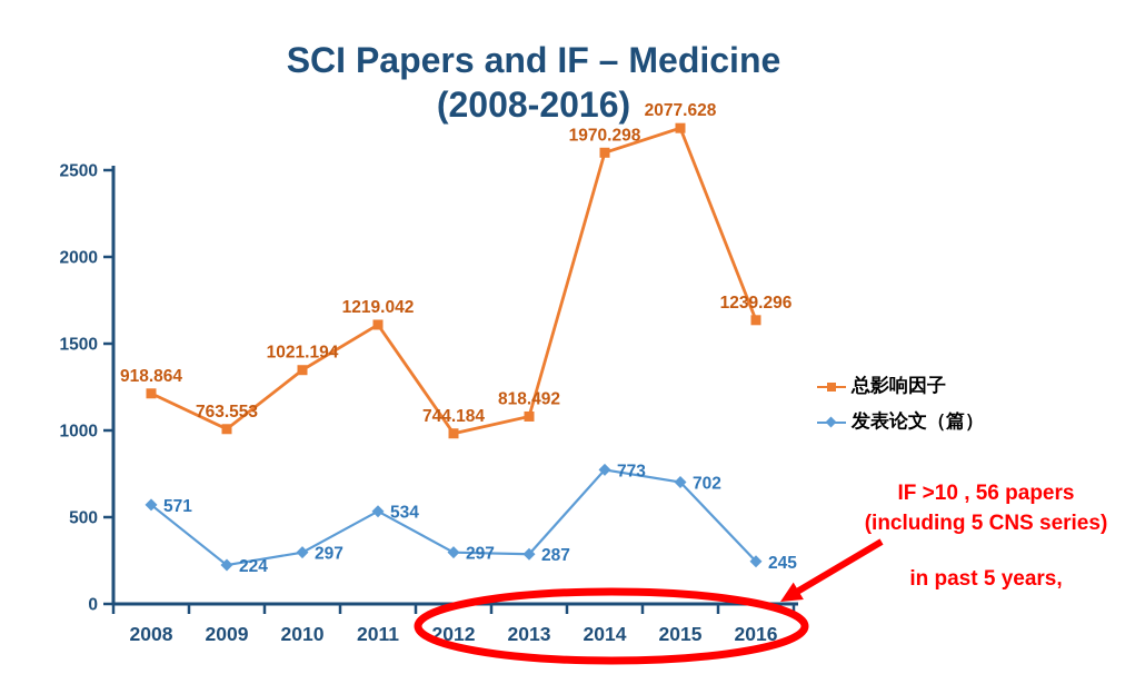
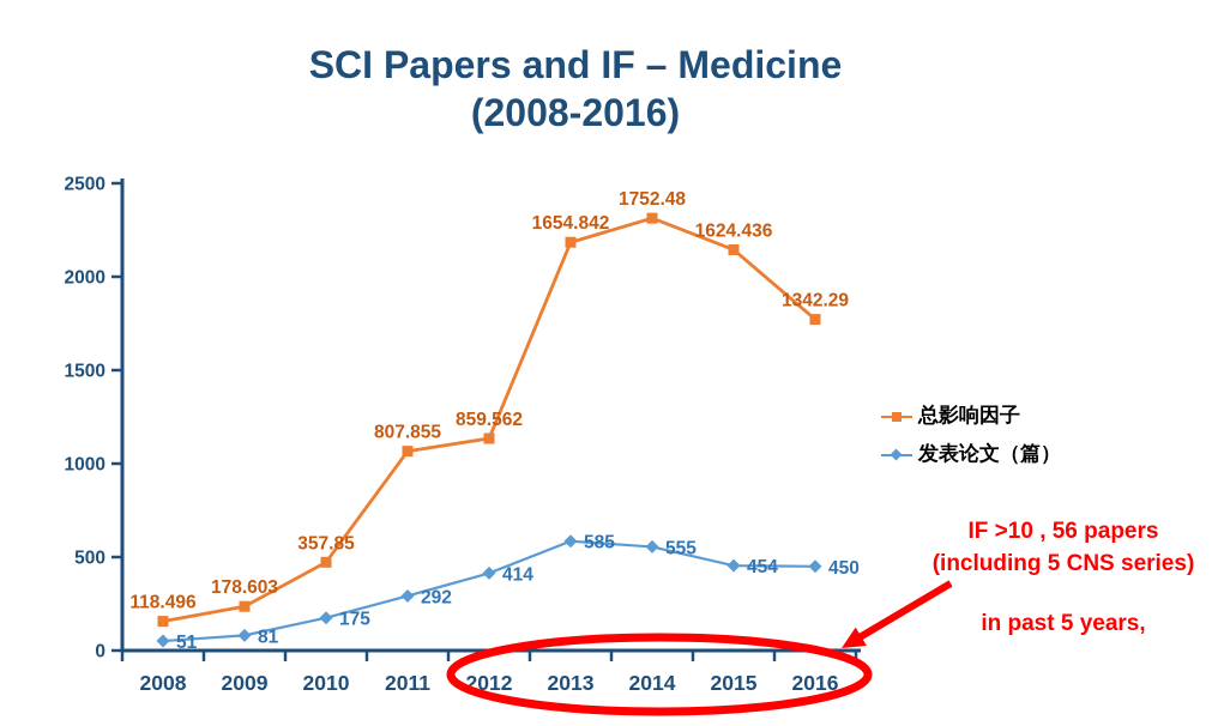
总影响因子/2008: 918.864 -> 118.496
发表论文（篇）/2008: 571 -> 51
总影响因子/2009: 763.553 -> 178.603
发表论文（篇）/2009: 224 -> 81
总影响因子/2010: 1021.194 -> 357.85
发表论文（篇）/2010: 297 -> 175
总影响因子/2011: 1219.042 -> 807.855
发表论文（篇）/2011: 534 -> 292
总影响因子/2012: 744.184 -> 859.562
发表论文（篇）/2012: 297 -> 414
总影响因子/2013: 818.492 -> 1654.842
发表论文（篇）/2013: 287 -> 585
总影响因子/2014: 1970.298 -> 1752.48
发表论文（篇）/2014: 773 -> 555
总影响因子/2015: 2077.628 -> 1624.436
发表论文（篇）/2015: 702 -> 454
总影响因子/2016: 1239.296 -> 1342.29
发表论文（篇）/2016: 245 -> 450
